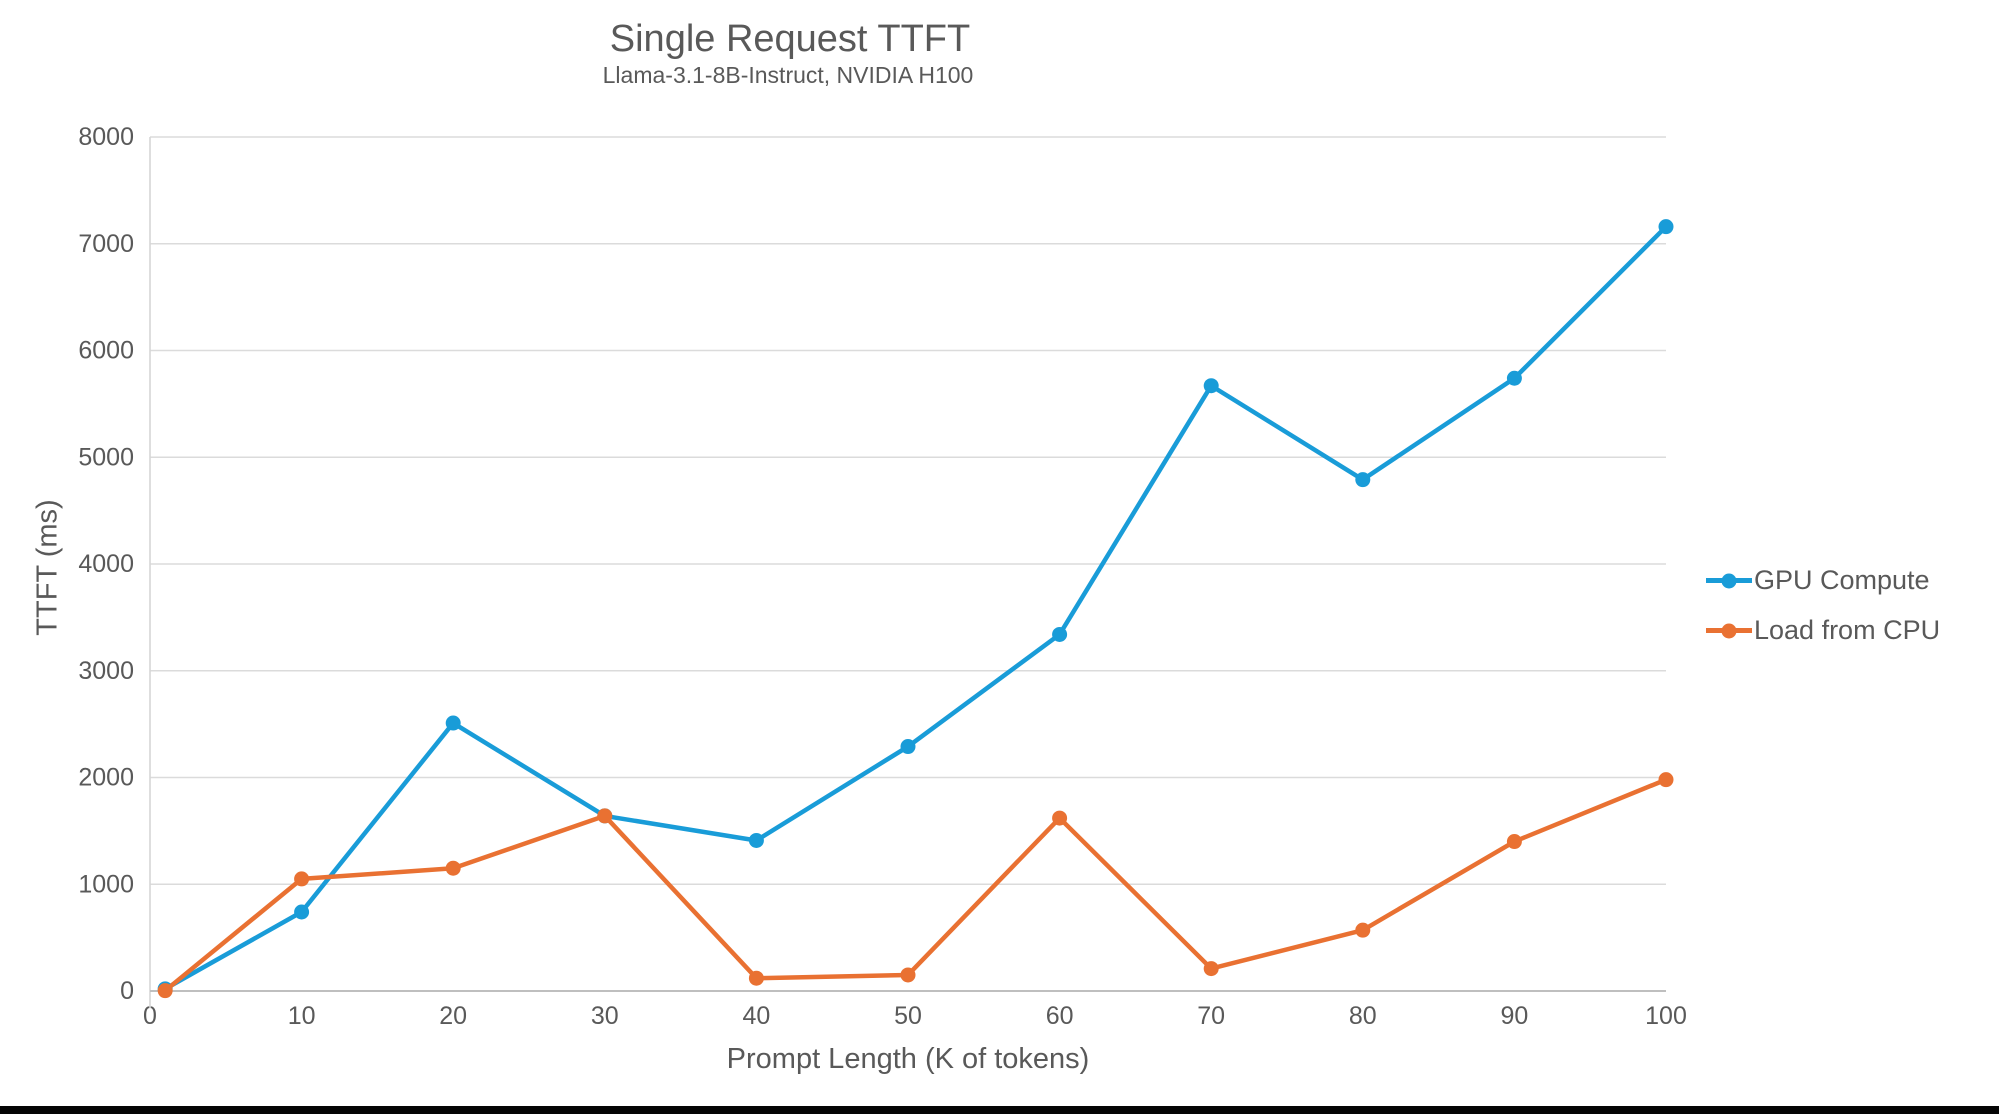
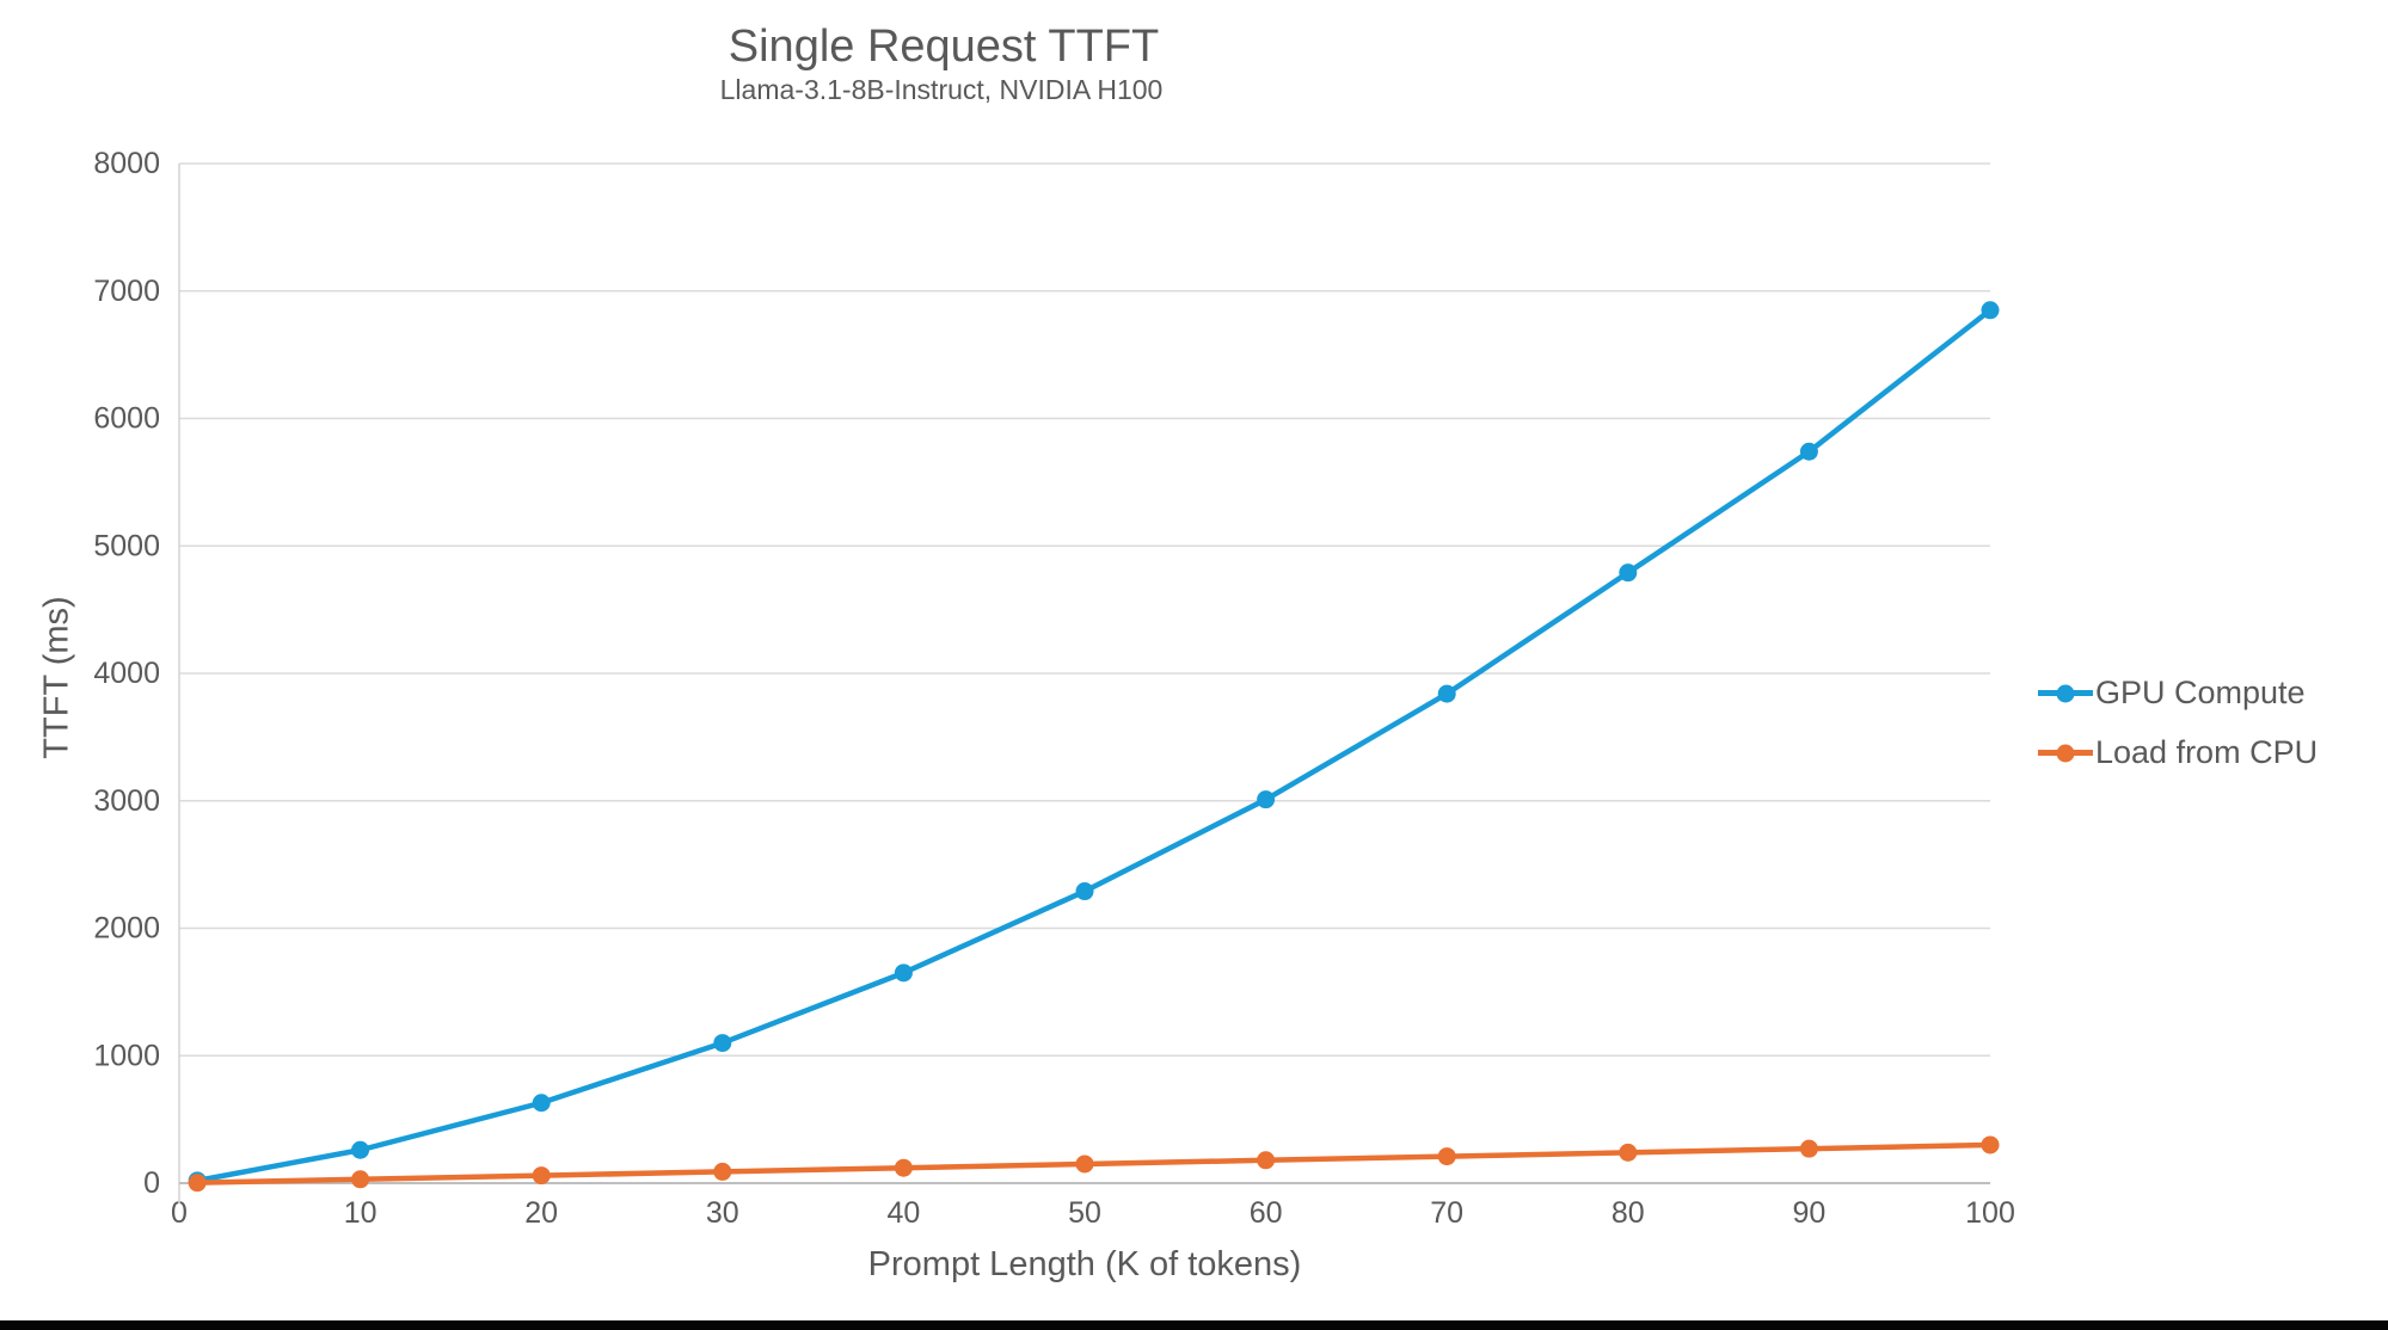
GPU Compute/10: 740 -> 260
Load from CPU/10: 1050 -> 30
GPU Compute/20: 2510 -> 630
Load from CPU/20: 1150 -> 60
GPU Compute/30: 1640 -> 1100
Load from CPU/30: 1640 -> 90
GPU Compute/40: 1410 -> 1650
GPU Compute/60: 3340 -> 3010
Load from CPU/60: 1620 -> 180
GPU Compute/70: 5670 -> 3840
Load from CPU/80: 570 -> 240
Load from CPU/90: 1400 -> 270
GPU Compute/100: 7160 -> 6850
Load from CPU/100: 1980 -> 300
